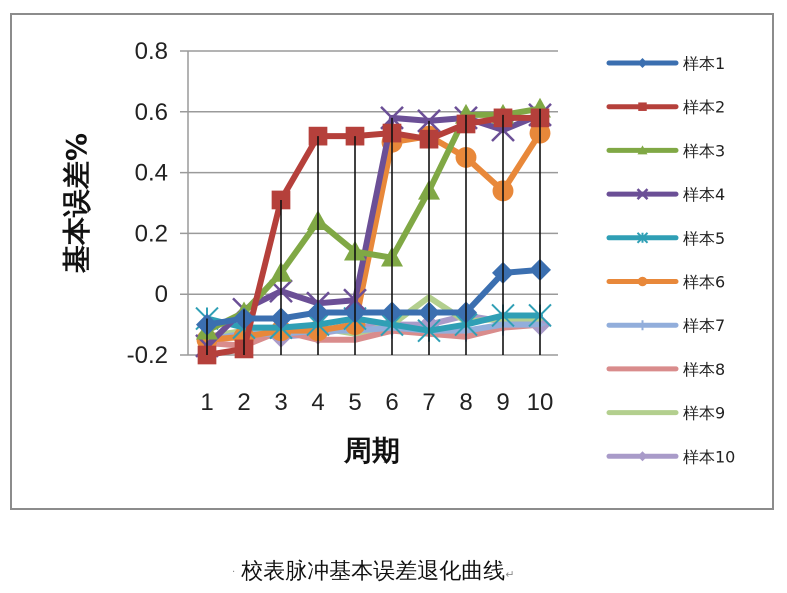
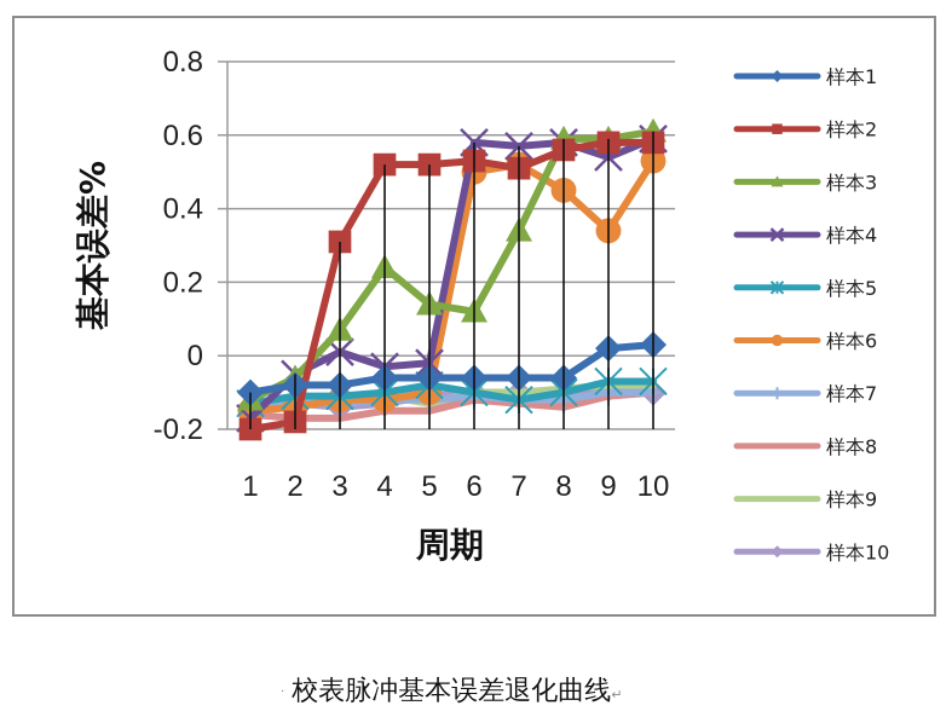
样本5/1: -0.08 -> -0.13
样本8/3: -0.12 -> -0.17
样本9/7: -0.01 -> -0.10
样本10/8: -0.07 -> -0.11
样本1/9: 0.07 -> 0.02
样本1/10: 0.08 -> 0.03
